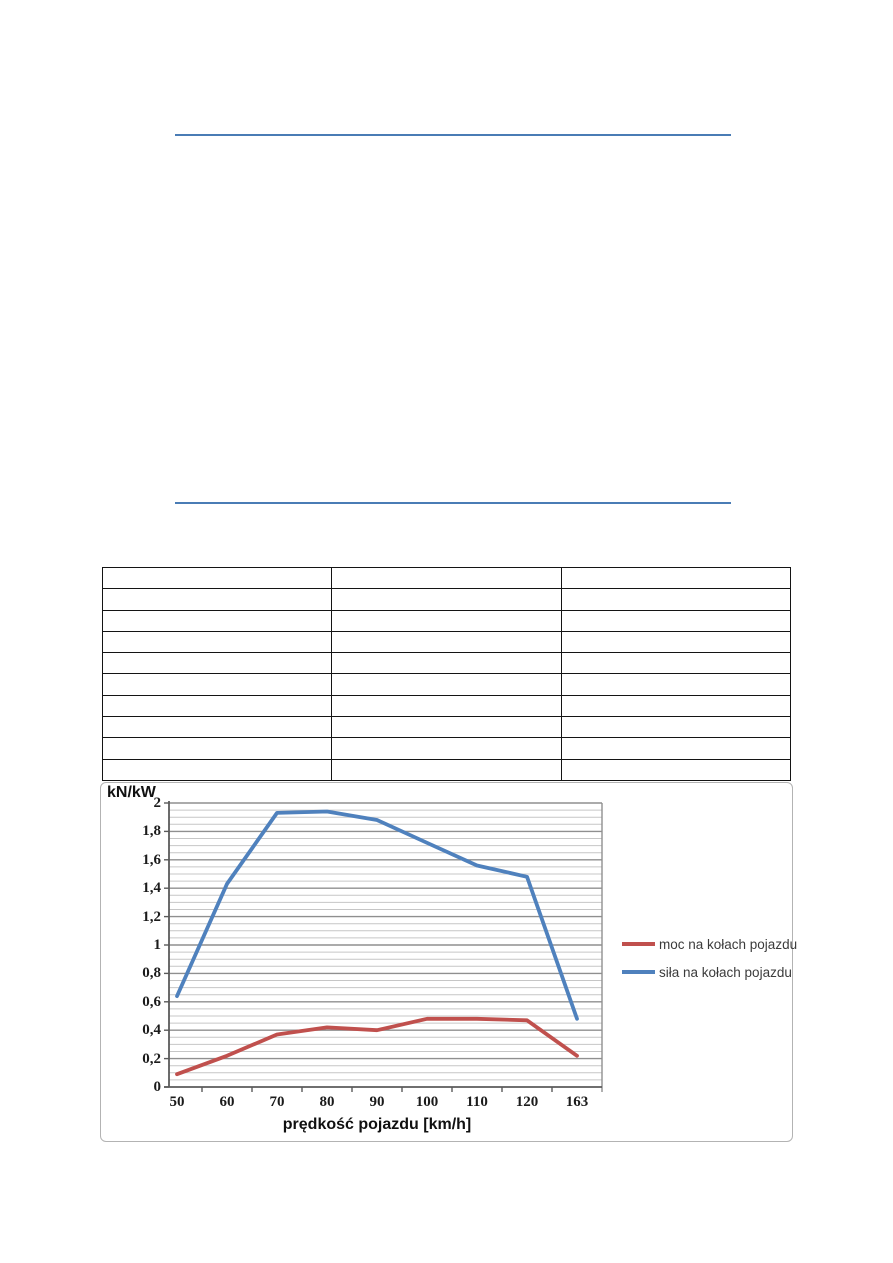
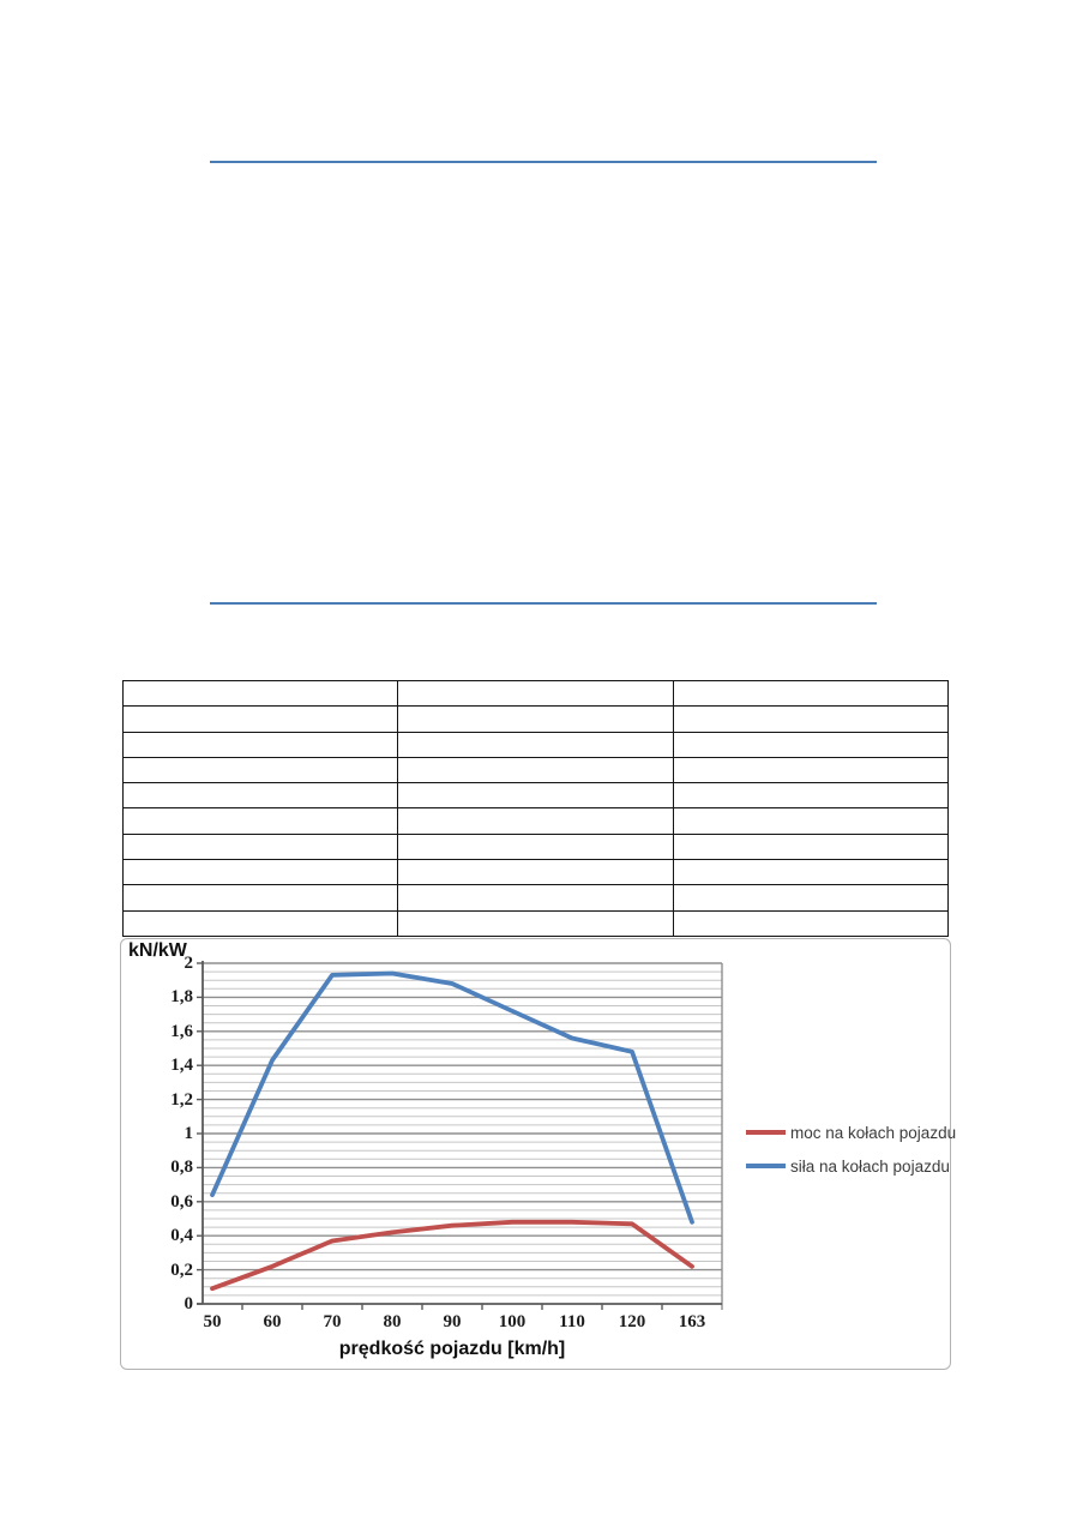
moc na kołach pojazdu/90: 0.40 -> 0.46
